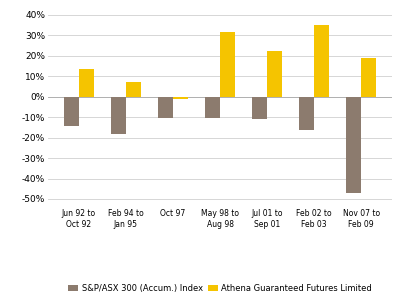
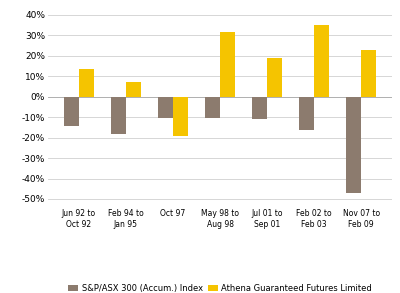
Athena Guaranteed Futures Limited/Oct 97: -1.0% -> -19.0%
Athena Guaranteed Futures Limited/Jul 01 to Sep 01: 22.5% -> 19.0%
Athena Guaranteed Futures Limited/Nov 07 to Feb 09: 19.0% -> 23.0%
